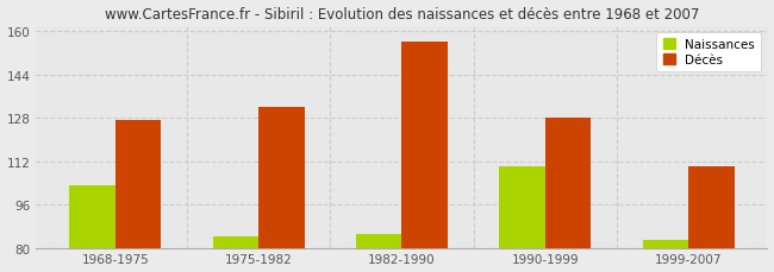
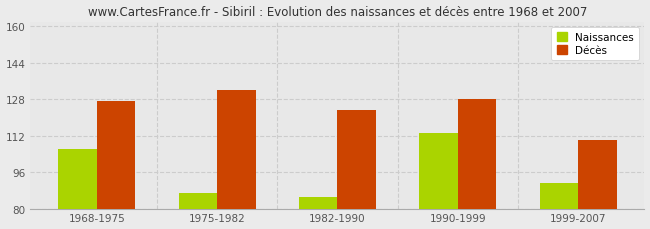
Naissances/1968-1975: 103 -> 106
Naissances/1975-1982: 84 -> 87
Décès/1982-1990: 156 -> 123
Naissances/1990-1999: 110 -> 113
Naissances/1999-2007: 83 -> 91
